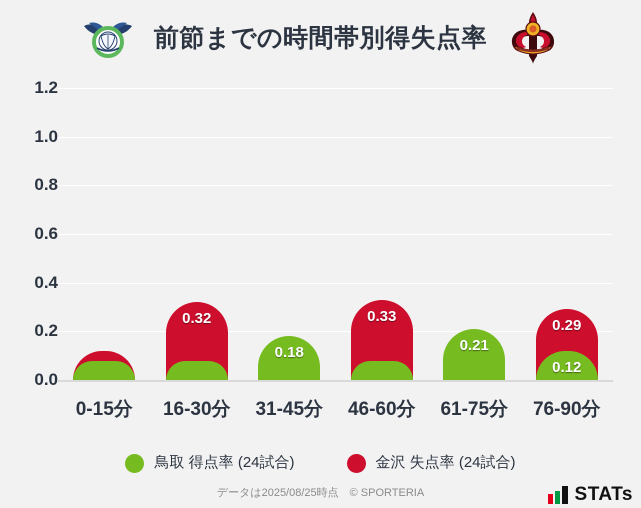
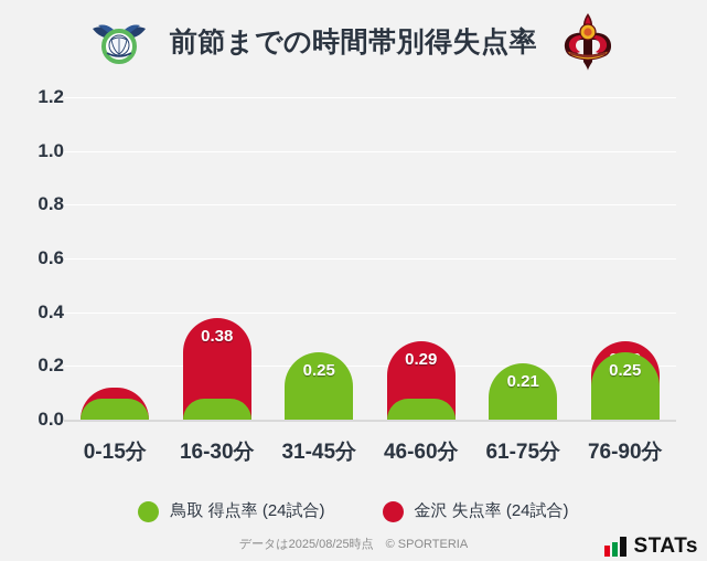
金沢 失点率 (24試合)/16-30分: 0.32 -> 0.38
鳥取 得点率 (24試合)/31-45分: 0.18 -> 0.25
金沢 失点率 (24試合)/46-60分: 0.33 -> 0.29
鳥取 得点率 (24試合)/76-90分: 0.12 -> 0.25
